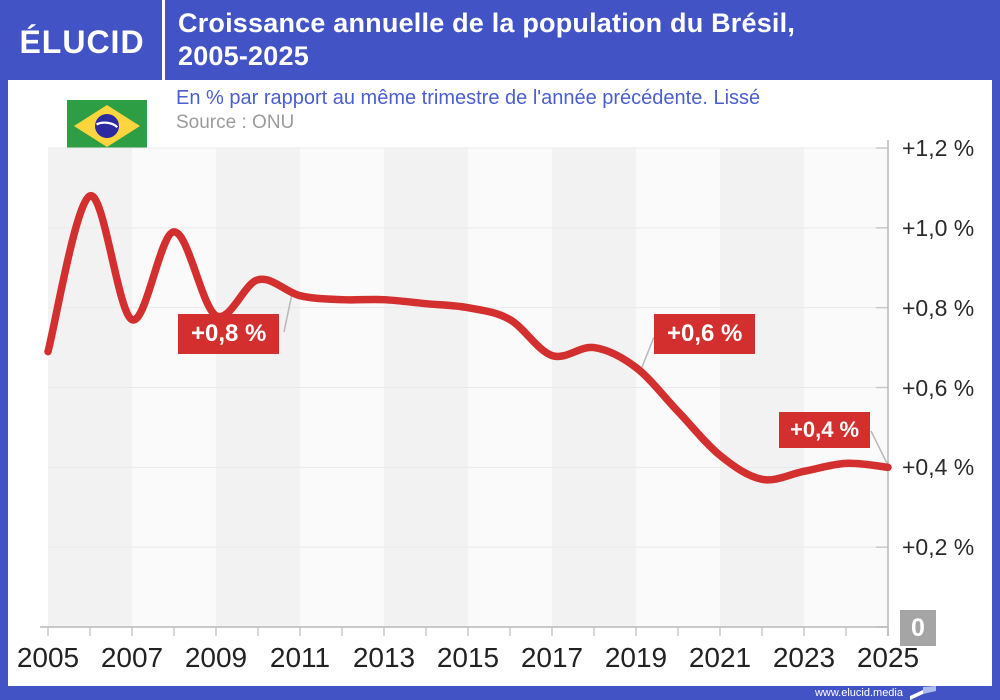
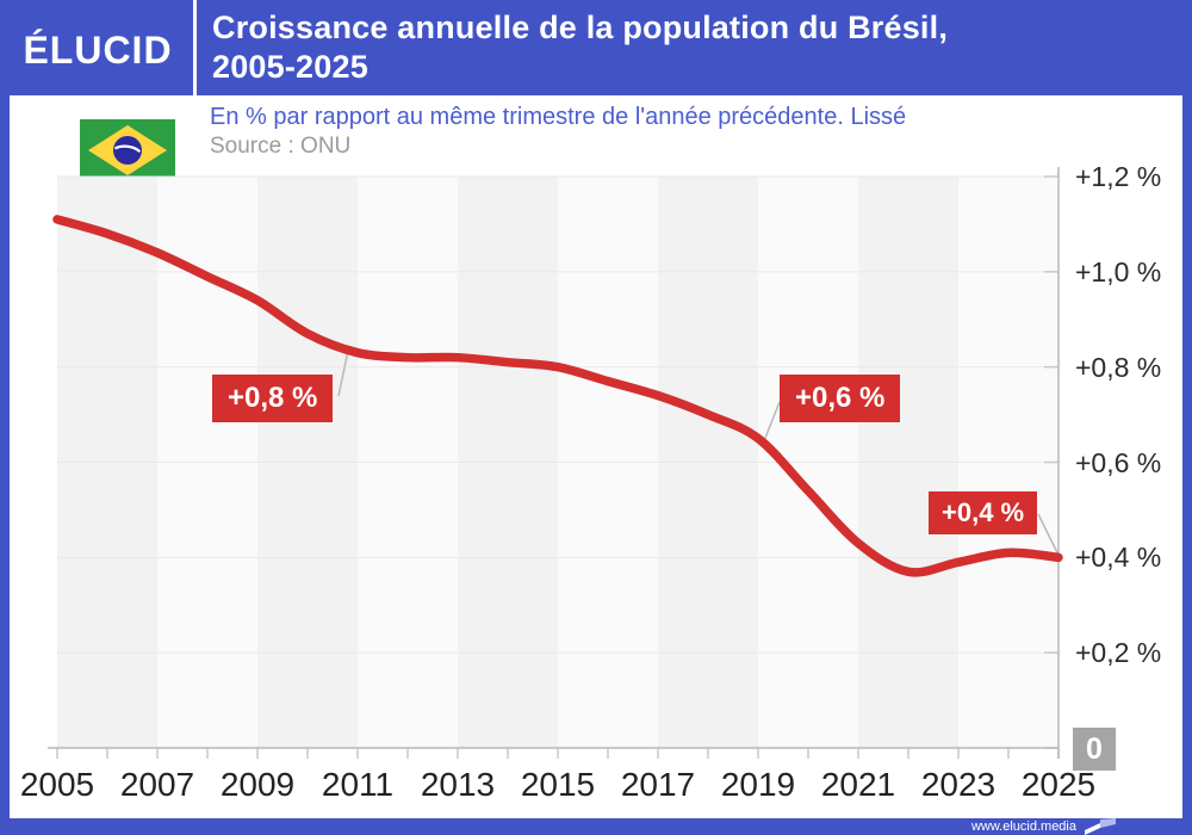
2005: 0,69% -> 1,11%
2007: 0,77% -> 1,04%
2009: 0,78% -> 0,94%
2017: 0,68% -> 0,74%
